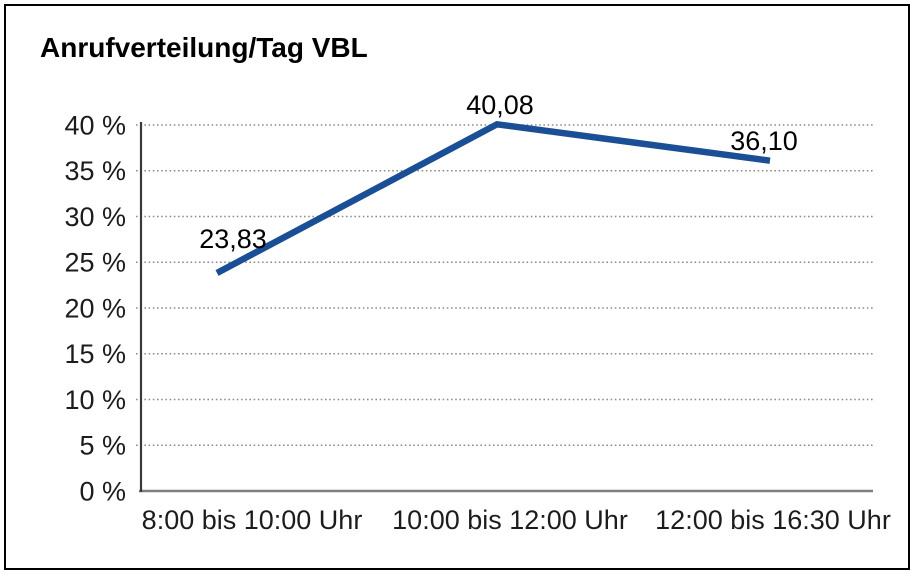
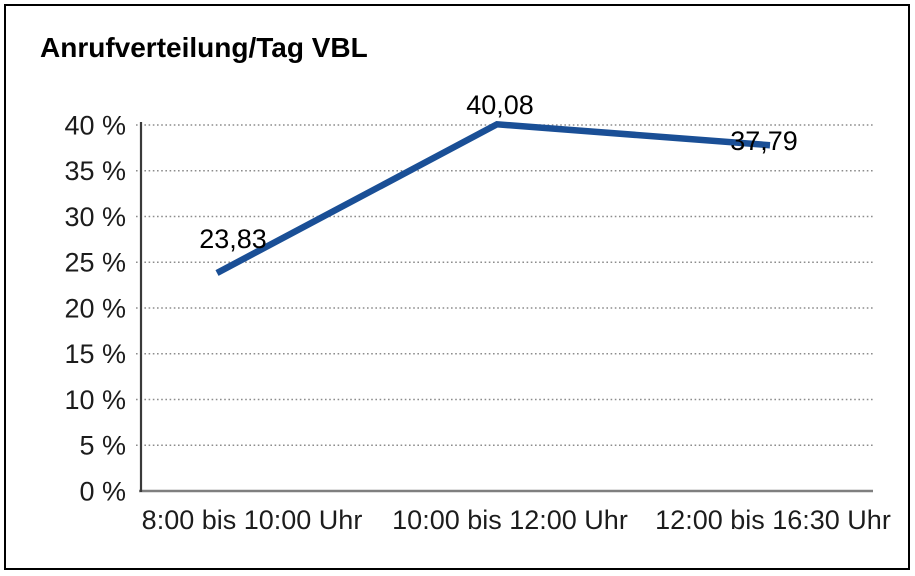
12:00 bis 16:30 Uhr: 36,10 -> 37,79
